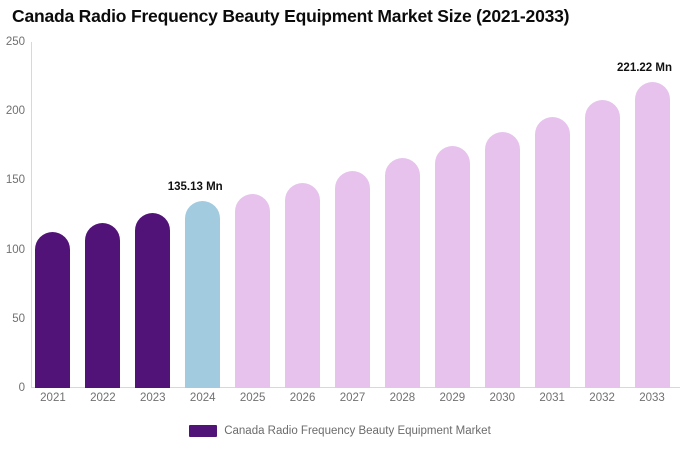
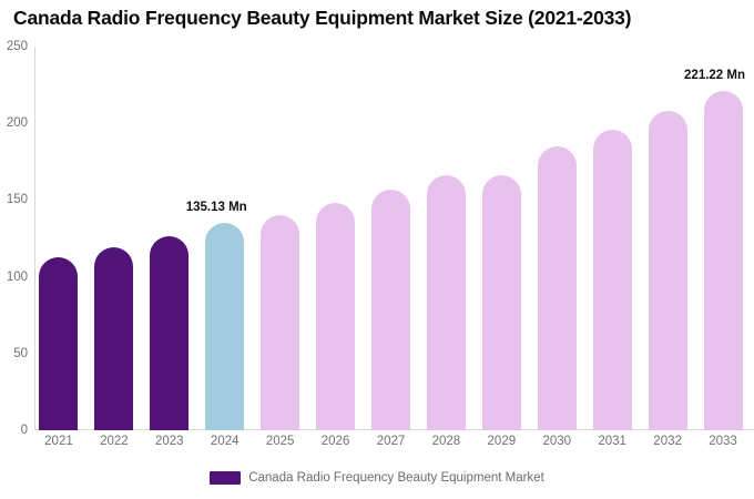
2029: 175 -> 166
